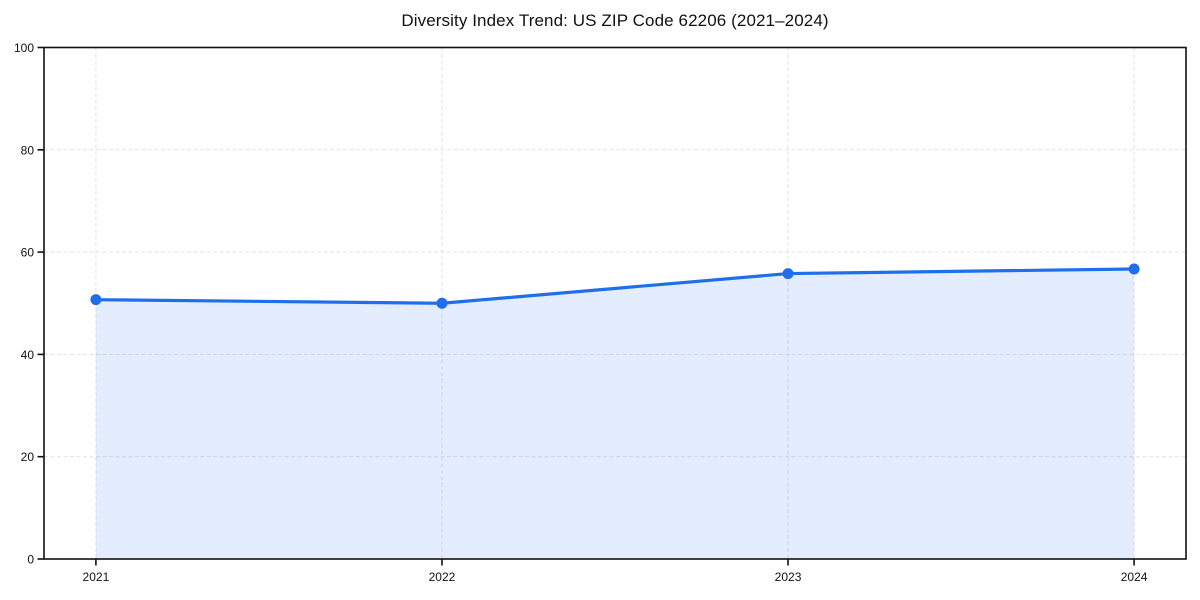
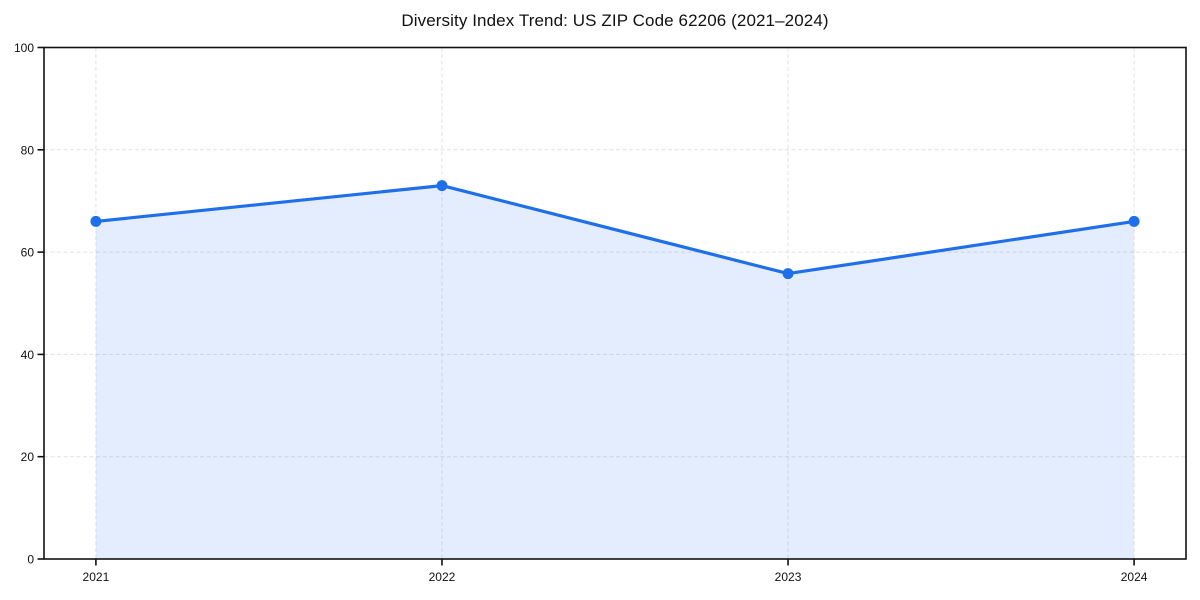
2021: 51 -> 66
2022: 50 -> 73
2024: 57 -> 66
